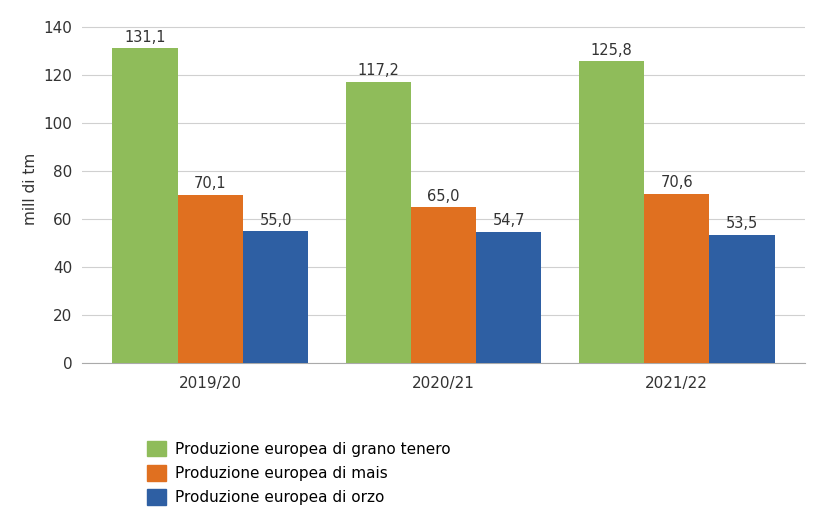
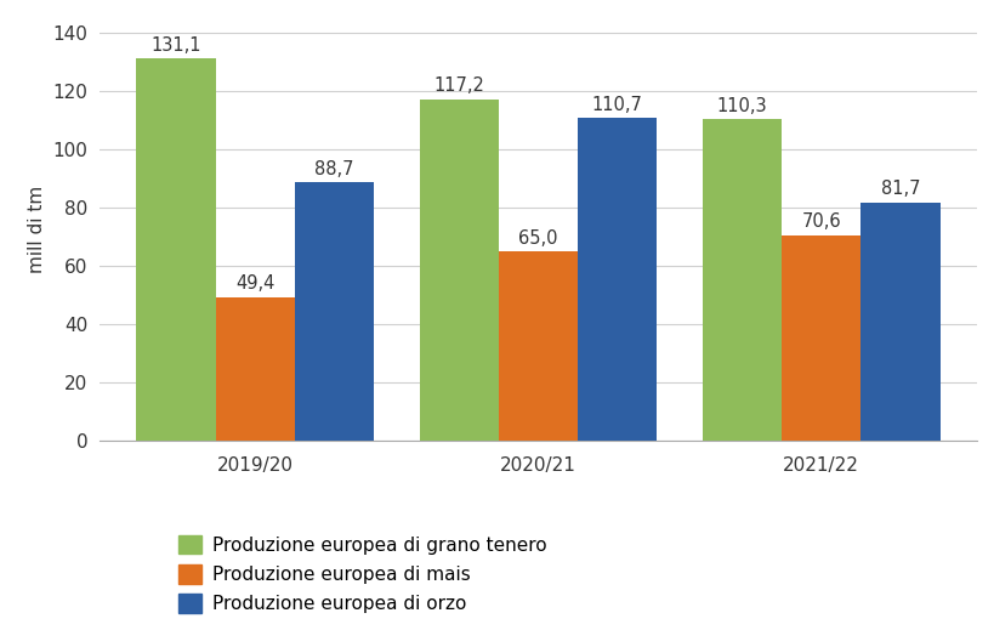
Produzione europea di mais/2019/20: 70,1 -> 49,4
Produzione europea di orzo/2019/20: 55,0 -> 88,7
Produzione europea di orzo/2020/21: 54,7 -> 110,7
Produzione europea di grano tenero/2021/22: 125,8 -> 110,3
Produzione europea di orzo/2021/22: 53,5 -> 81,7
